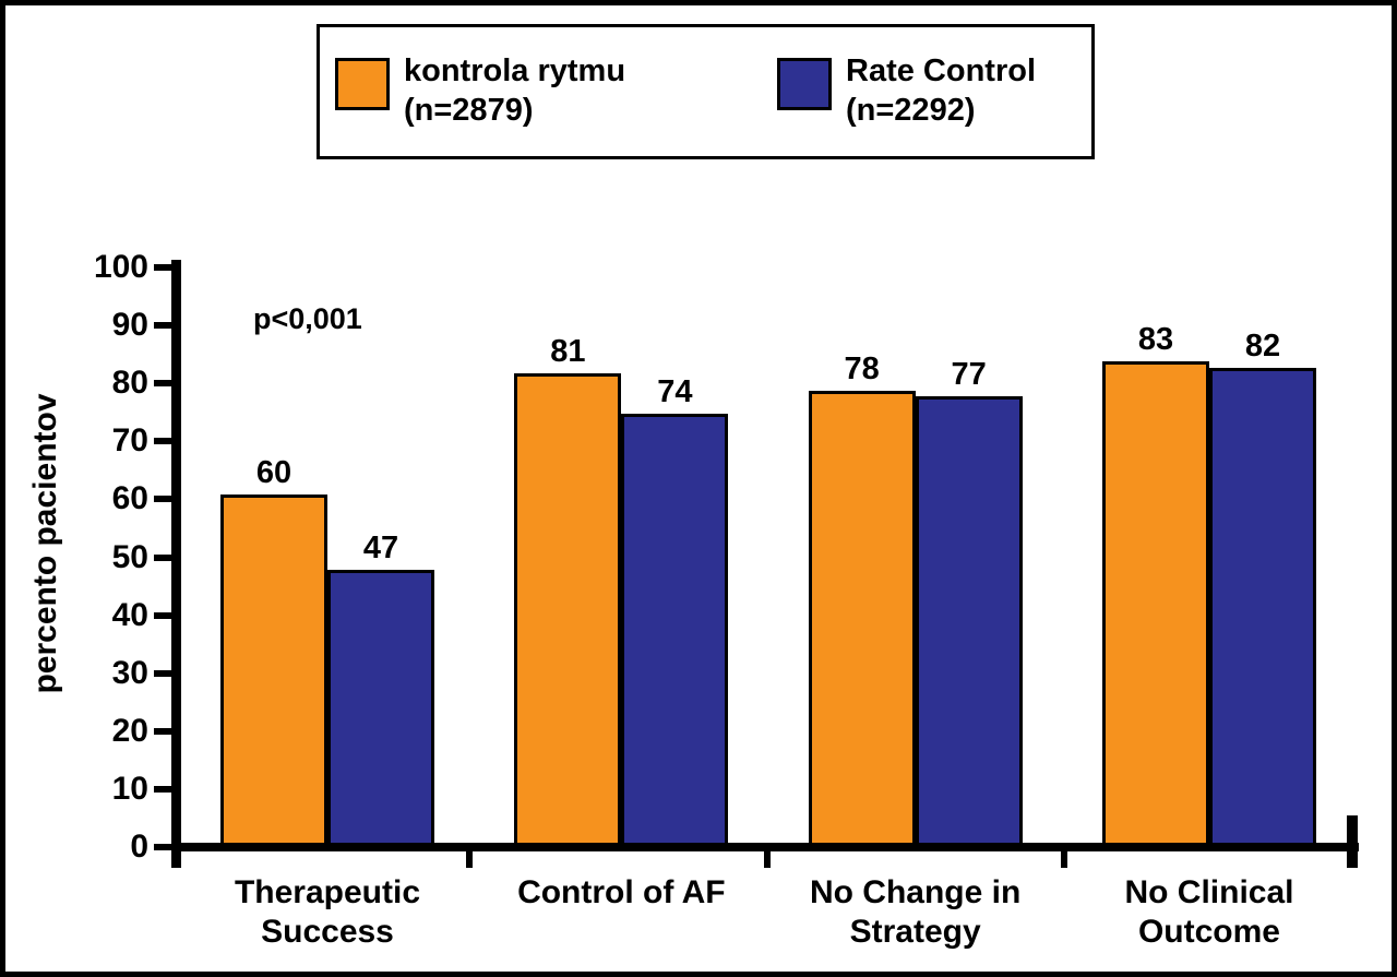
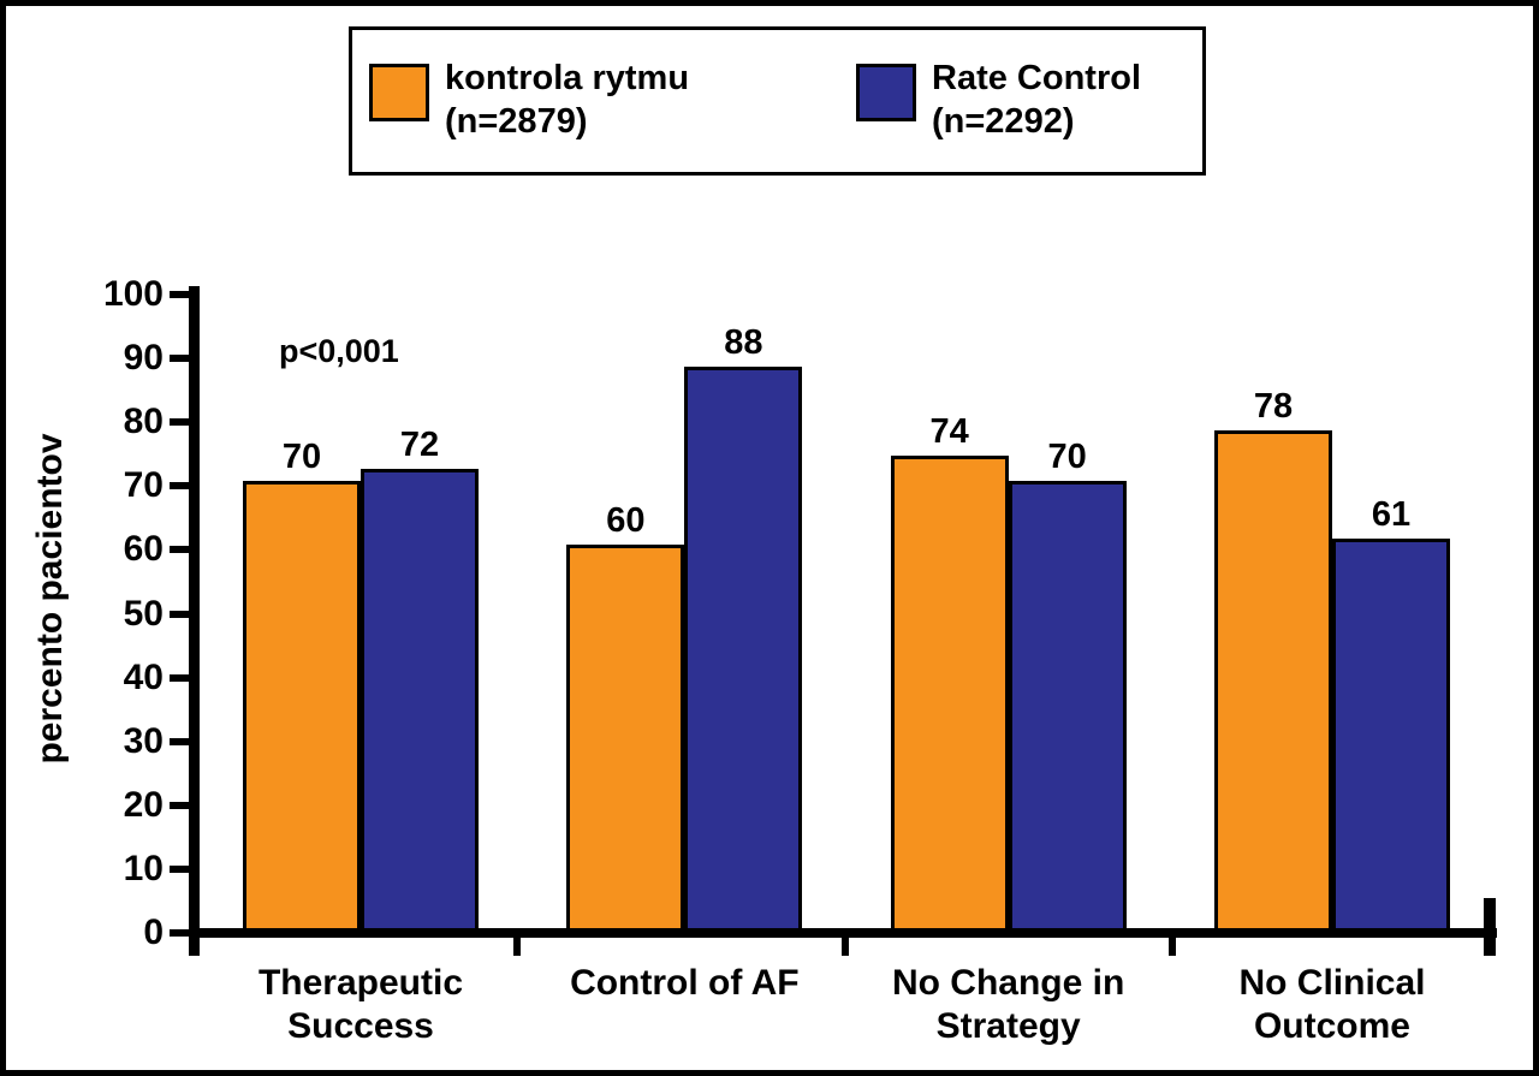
kontrola rytmu (n=2879)/Therapeutic Success: 60 -> 70
Rate Control (n=2292)/Therapeutic Success: 47 -> 72
kontrola rytmu (n=2879)/Control of AF: 81 -> 60
Rate Control (n=2292)/Control of AF: 74 -> 88
kontrola rytmu (n=2879)/No Change in Strategy: 78 -> 74
Rate Control (n=2292)/No Change in Strategy: 77 -> 70
kontrola rytmu (n=2879)/No Clinical Outcome: 83 -> 78
Rate Control (n=2292)/No Clinical Outcome: 82 -> 61
